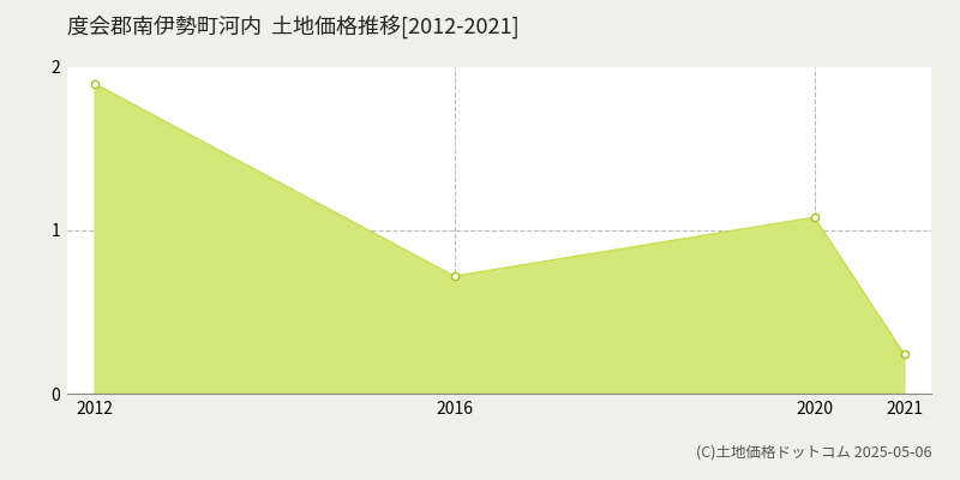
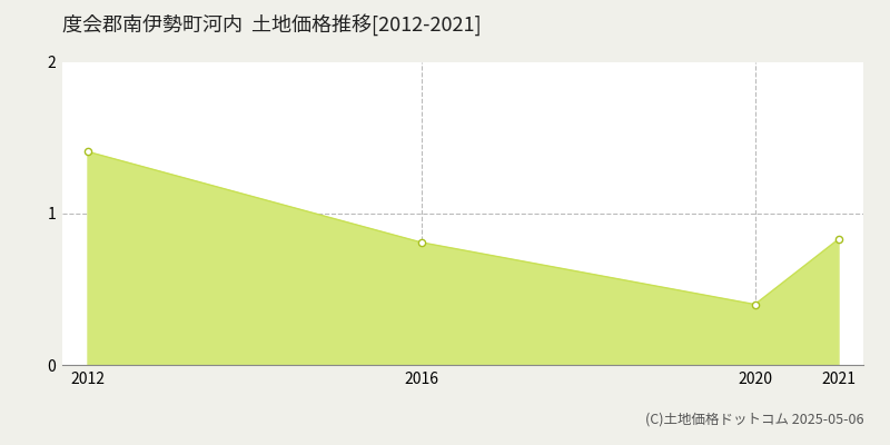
2012: 1.90 -> 1.41
2016: 0.72 -> 0.81
2020: 1.08 -> 0.40
2021: 0.24 -> 0.83
